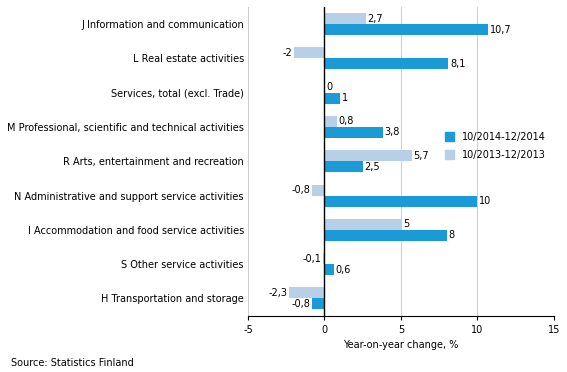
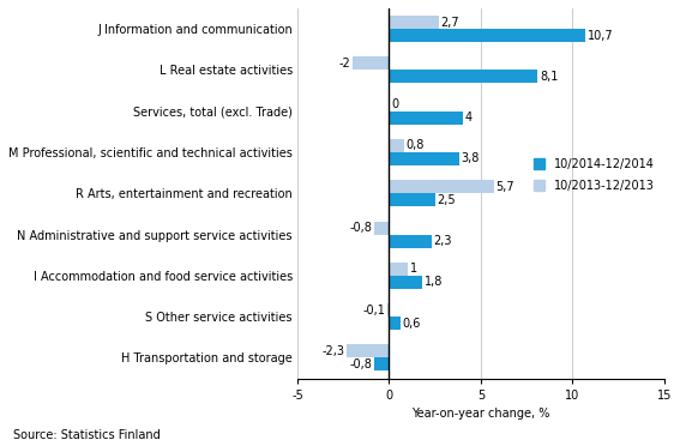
10/2014-12/2014/Services, total (excl. Trade): 1 -> 4
10/2014-12/2014/N Administrative and support service activities: 10 -> 2,3
10/2013-12/2013/I Accommodation and food service activities: 5 -> 1
10/2014-12/2014/I Accommodation and food service activities: 8 -> 1,8
